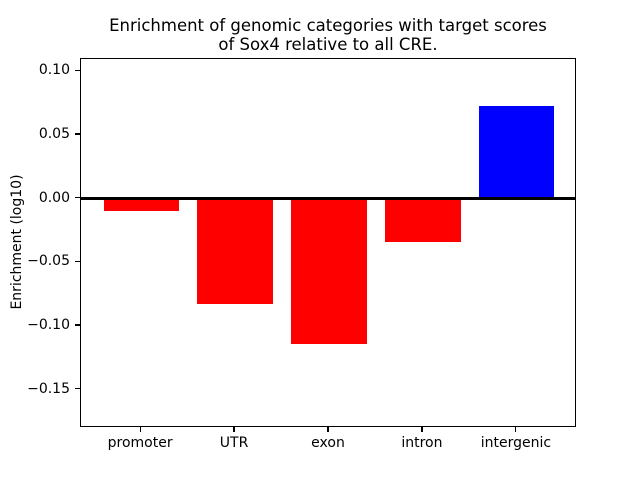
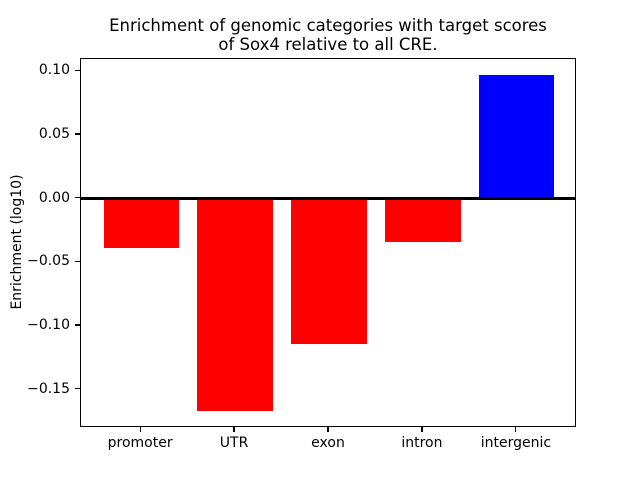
promoter: -0.010 -> -0.039
UTR: -0.083 -> -0.167
intergenic: 0.073 -> 0.097
